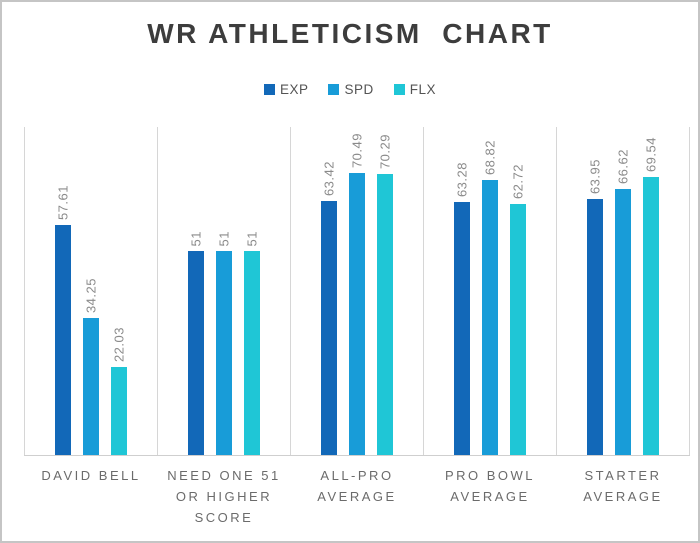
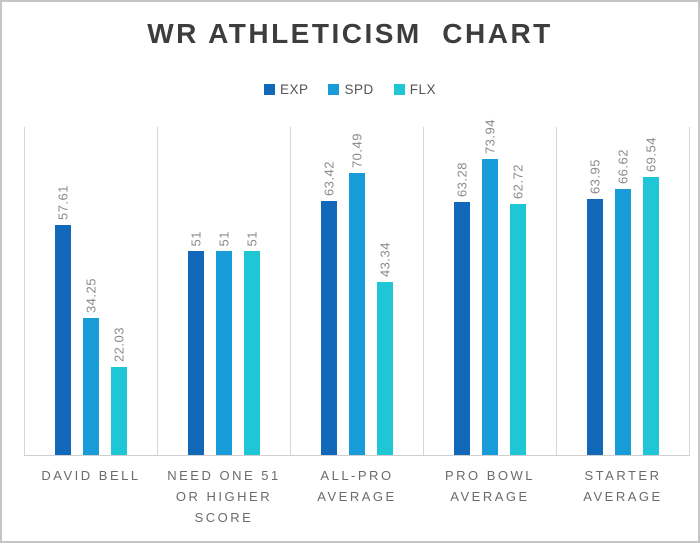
FLX/ALL-PRO AVERAGE: 70.29 -> 43.34
SPD/PRO BOWL AVERAGE: 68.82 -> 73.94
